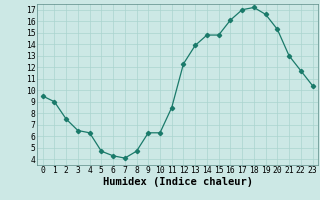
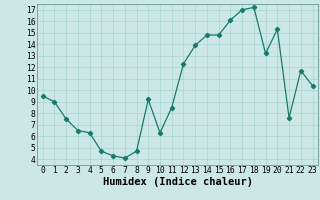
9: 6.3 -> 9.2
19: 16.6 -> 13.2
21: 13.0 -> 7.6
